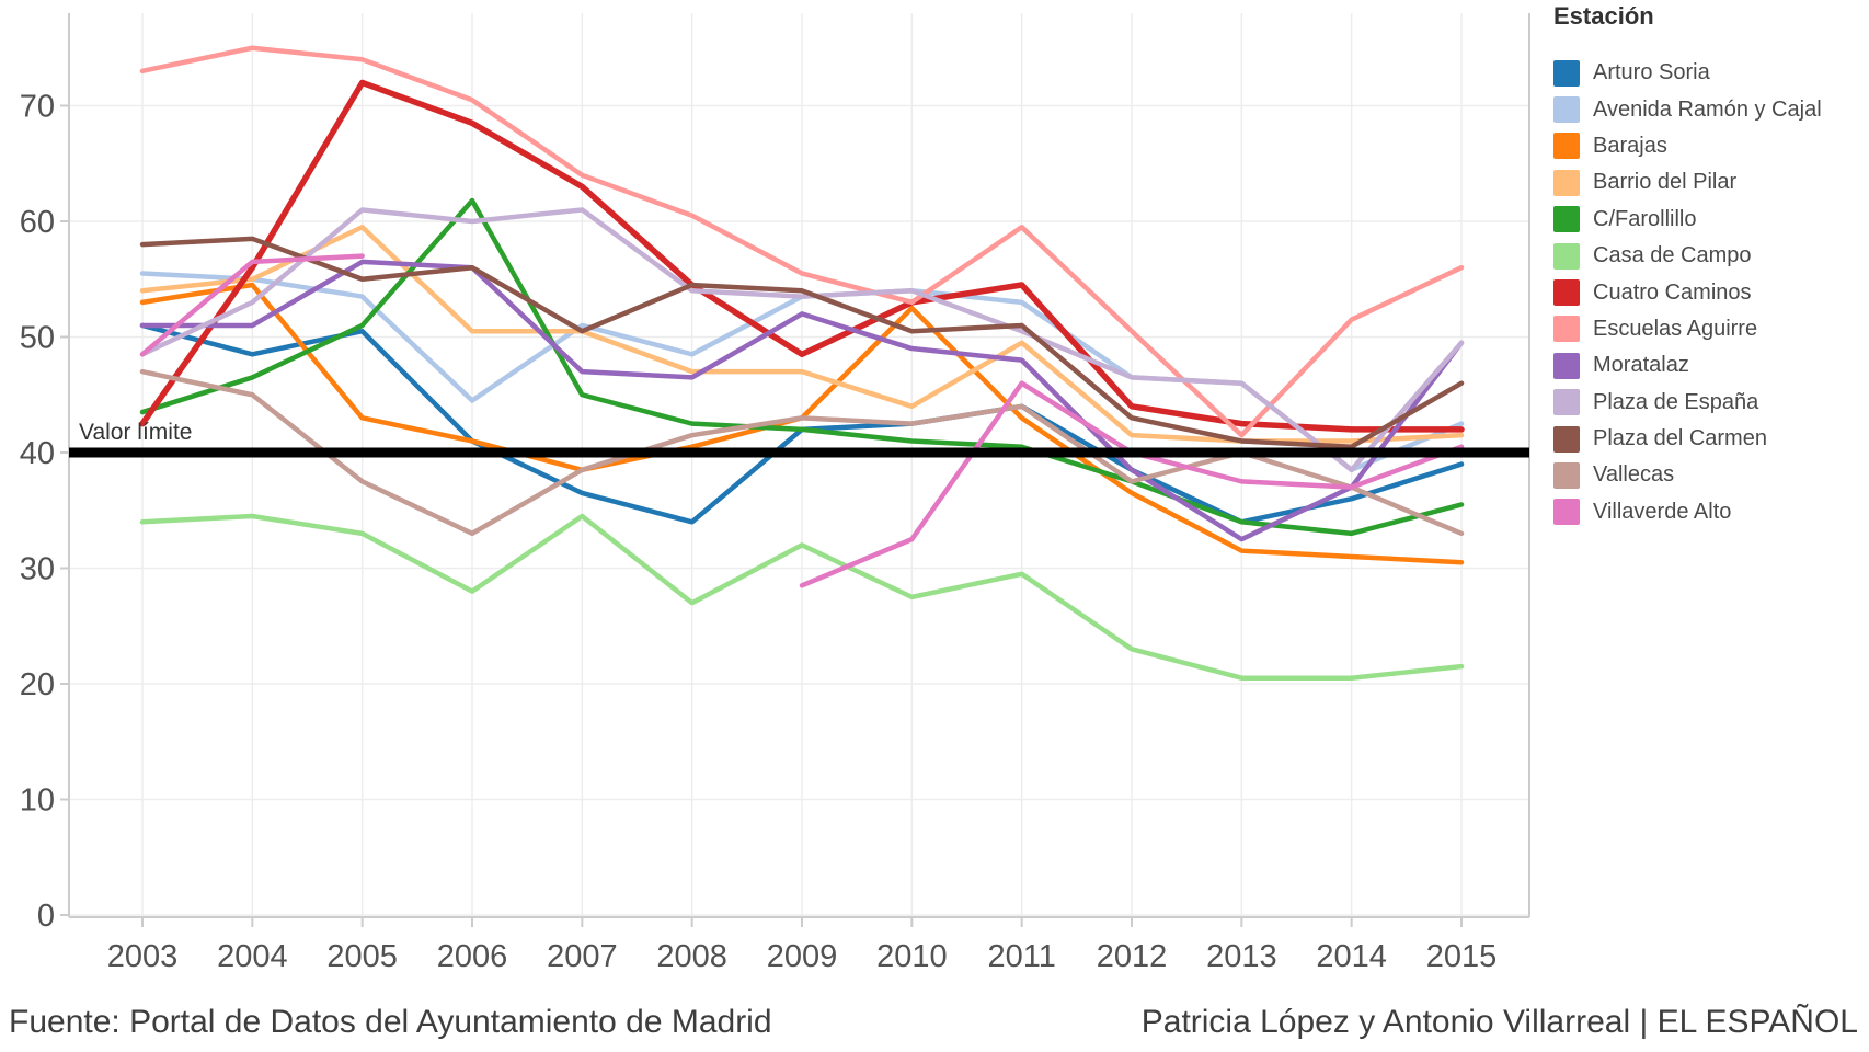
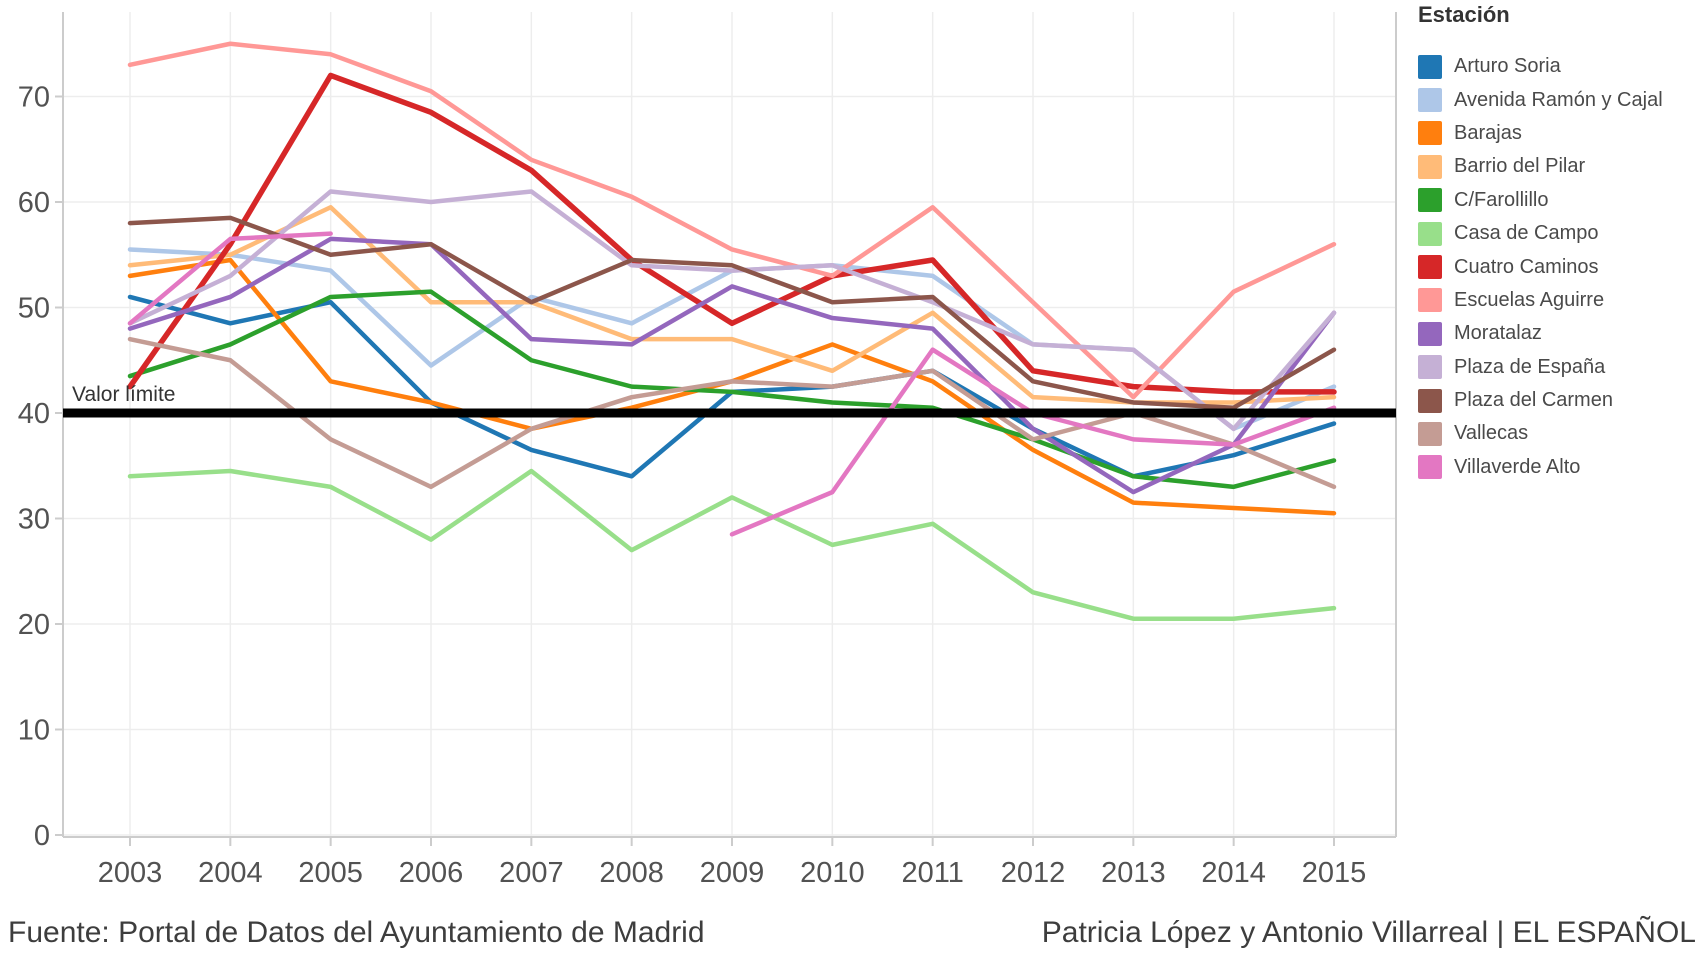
Moratalaz/2003: 51.0 -> 48.0
C/Farollillo/2006: 61.8 -> 51.5
Barajas/2010: 52.5 -> 46.5
